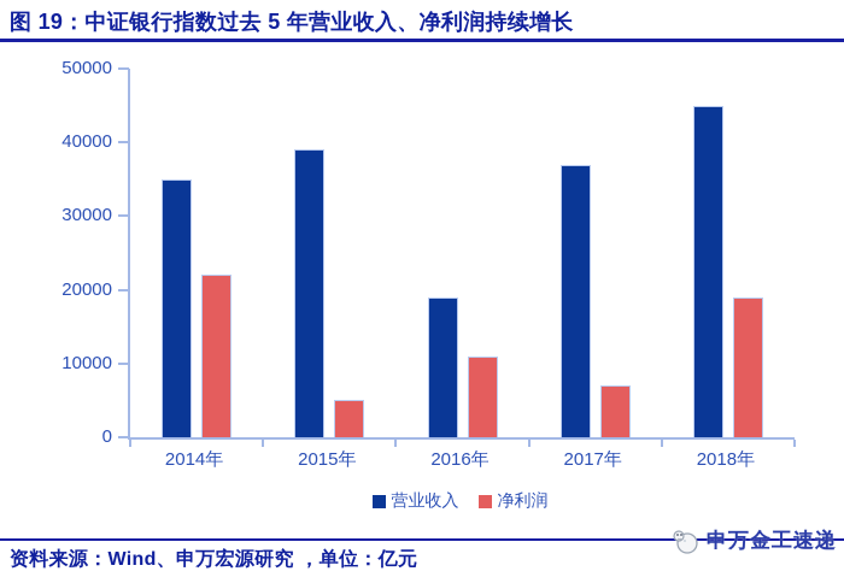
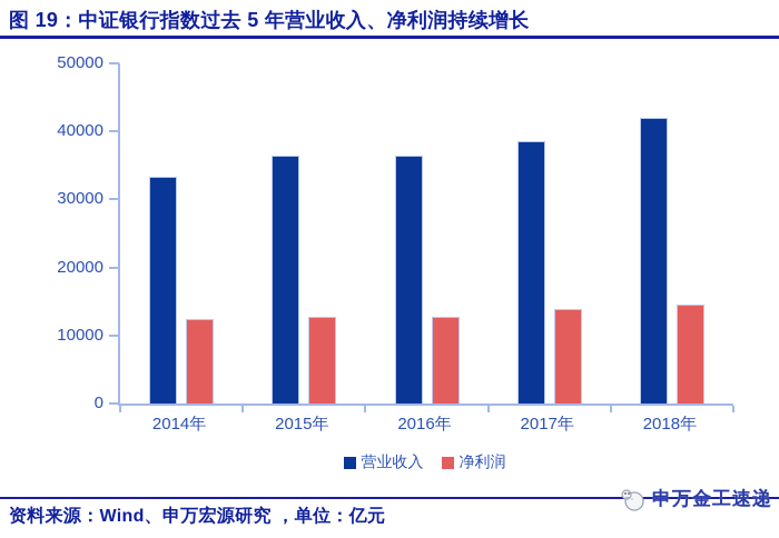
营业收入/2014年: 35000 -> 33000
净利润/2014年: 22000 -> 12000
营业收入/2015年: 39000 -> 36000
净利润/2015年: 5000 -> 13000
营业收入/2016年: 19000 -> 36000
净利润/2016年: 11000 -> 13000
营业收入/2017年: 37000 -> 39000
净利润/2017年: 7000 -> 14000
营业收入/2018年: 45000 -> 42000
净利润/2018年: 19000 -> 15000
